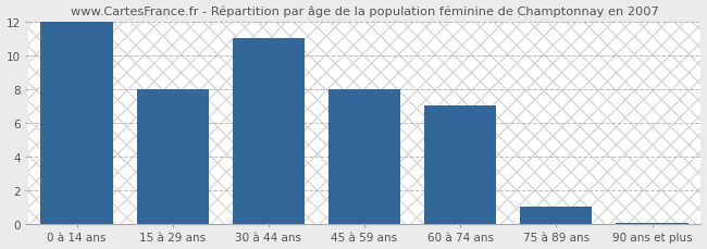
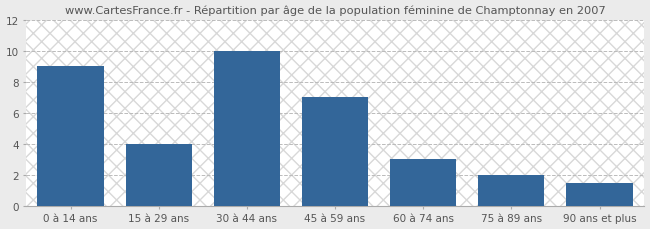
0 à 14 ans: 12.0 -> 9.0
15 à 29 ans: 8.0 -> 4.0
30 à 44 ans: 11.0 -> 10.0
45 à 59 ans: 8.0 -> 7.0
60 à 74 ans: 7.0 -> 3.0
75 à 89 ans: 1.0 -> 2.0
90 ans et plus: 0.1 -> 1.5
